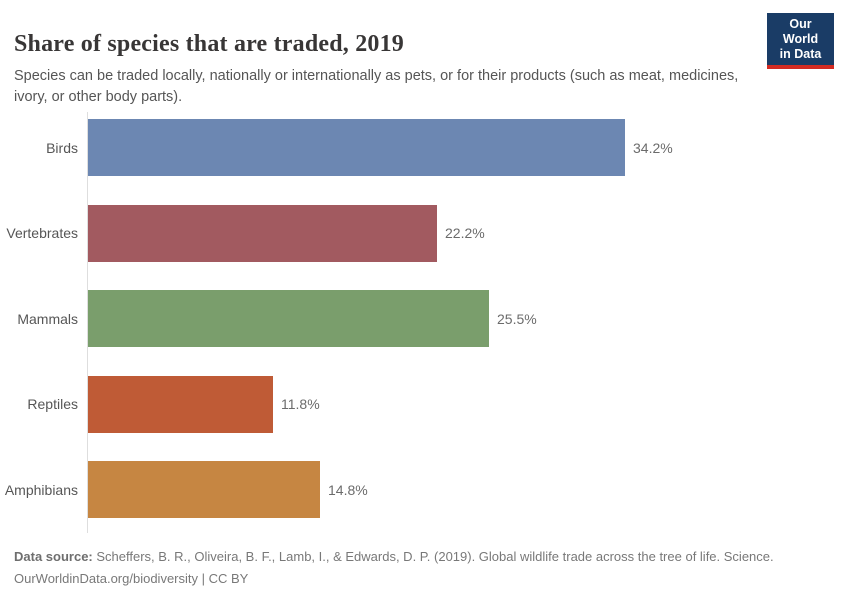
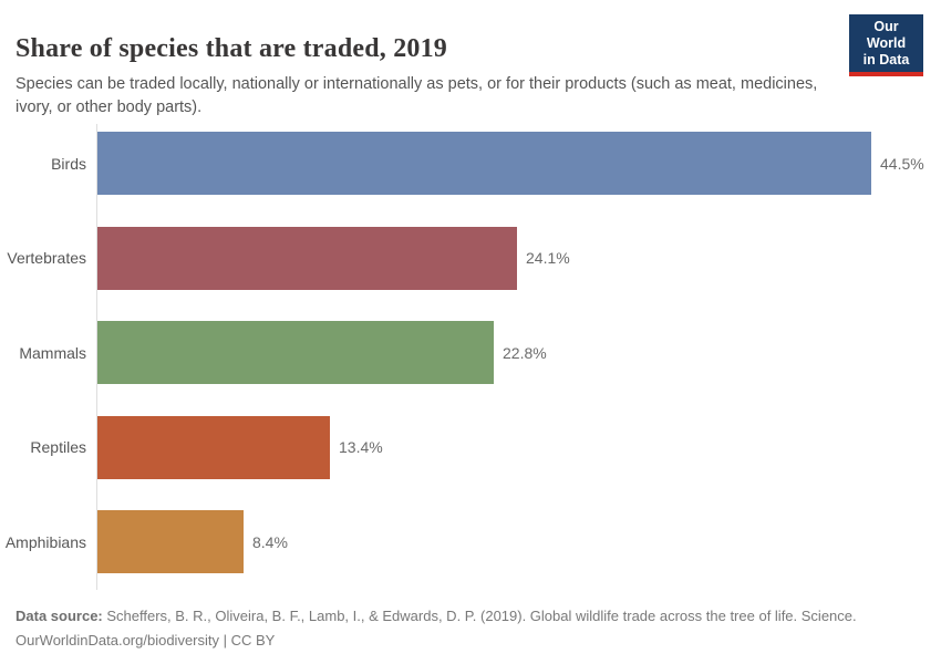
Birds: 34.2% -> 44.5%
Vertebrates: 22.2% -> 24.1%
Mammals: 25.5% -> 22.8%
Reptiles: 11.8% -> 13.4%
Amphibians: 14.8% -> 8.4%
